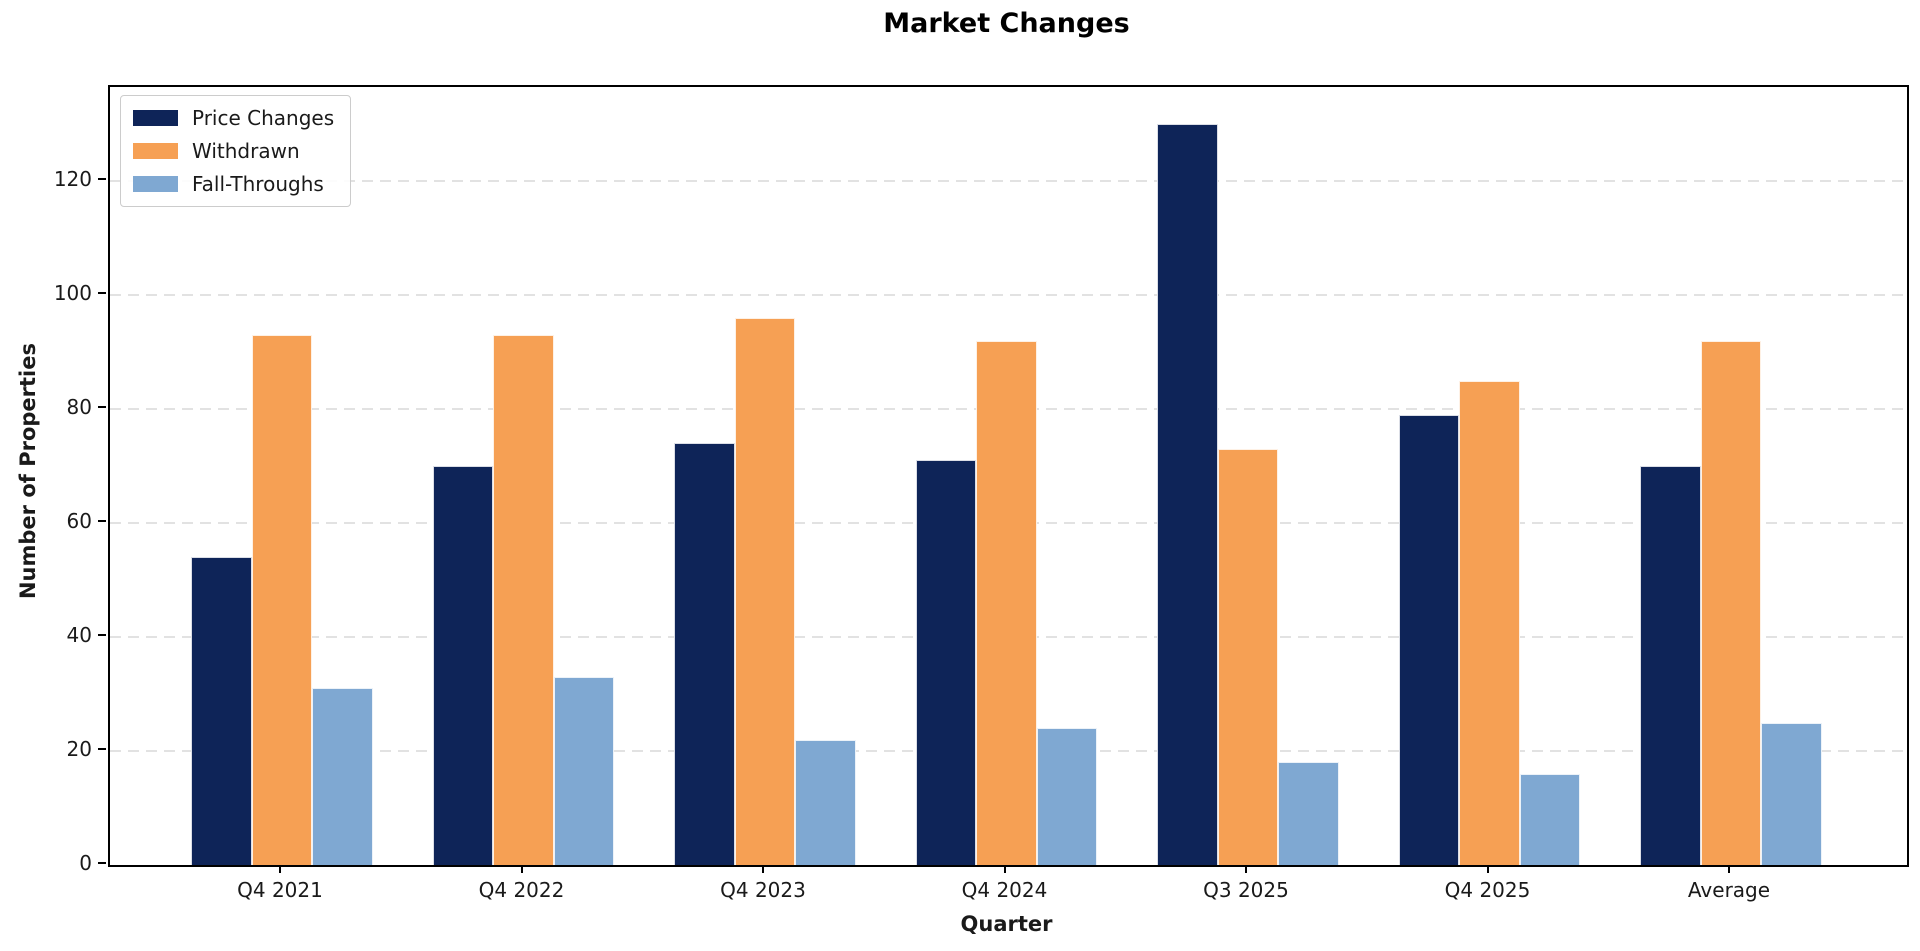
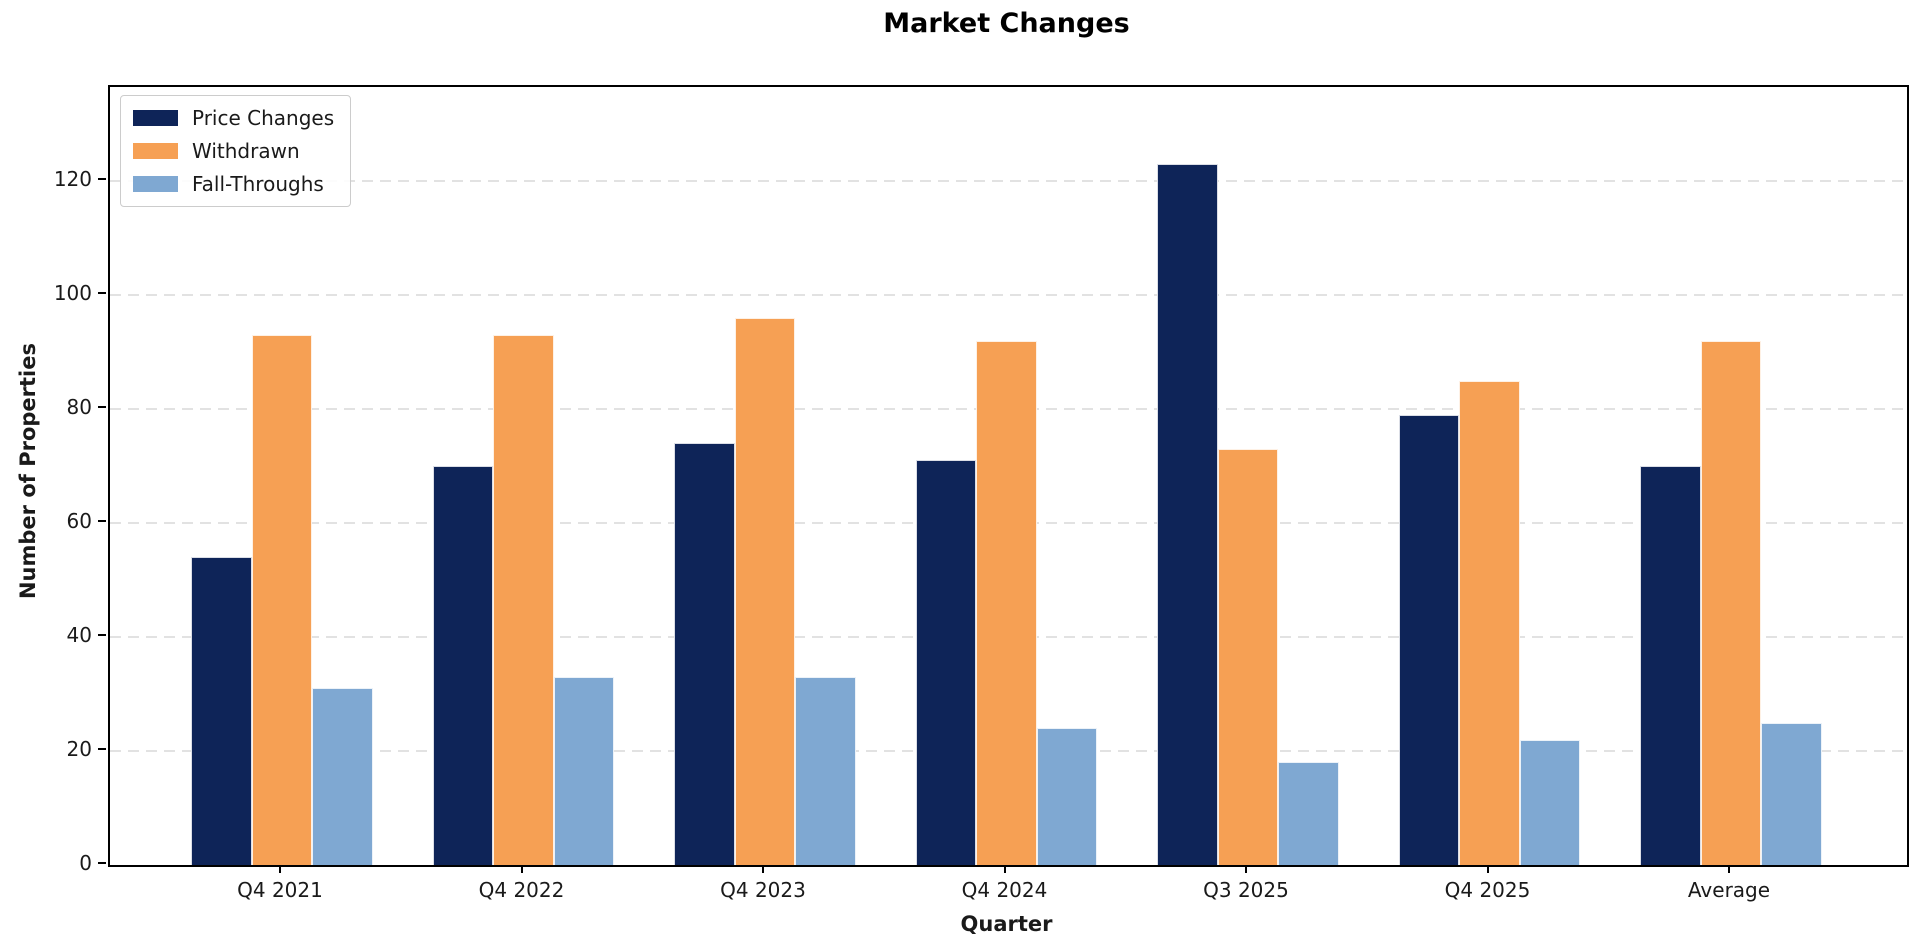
Fall-Throughs/Q4 2023: 22 -> 33
Price Changes/Q3 2025: 130 -> 123
Fall-Throughs/Q4 2025: 16 -> 22
